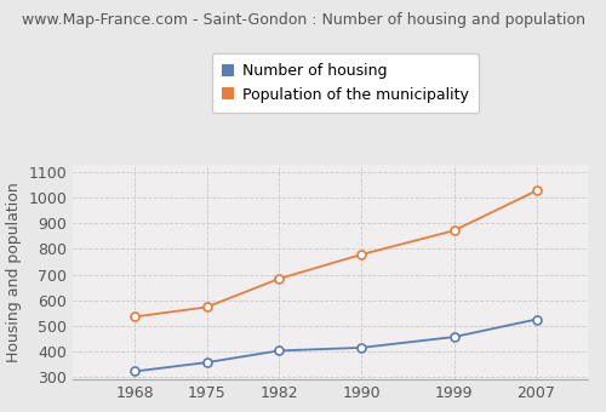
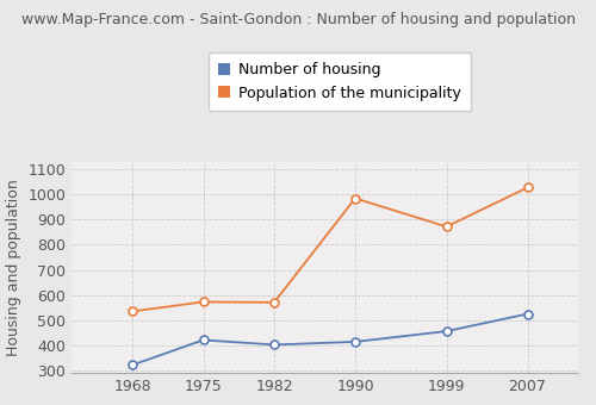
Number of housing/1975: 355 -> 420
Population of the municipality/1982: 683 -> 570
Population of the municipality/1990: 778 -> 985
